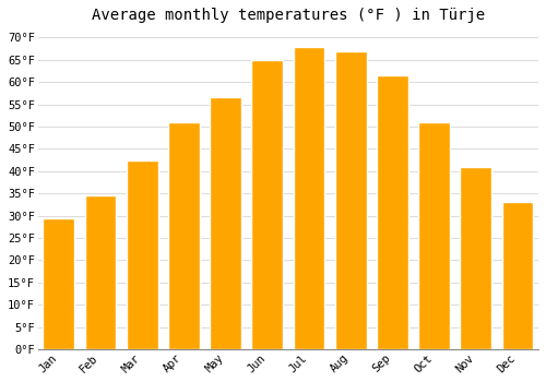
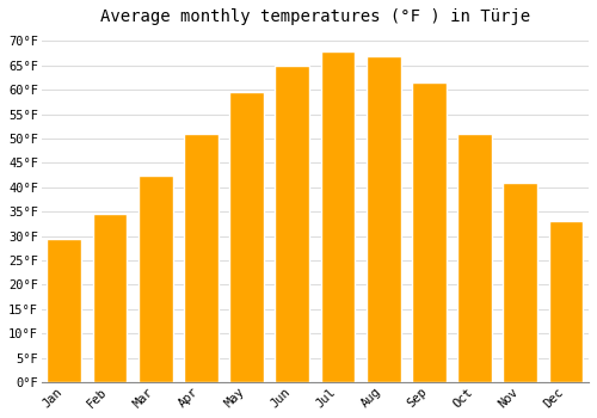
May: 56.5°F -> 59.5°F
